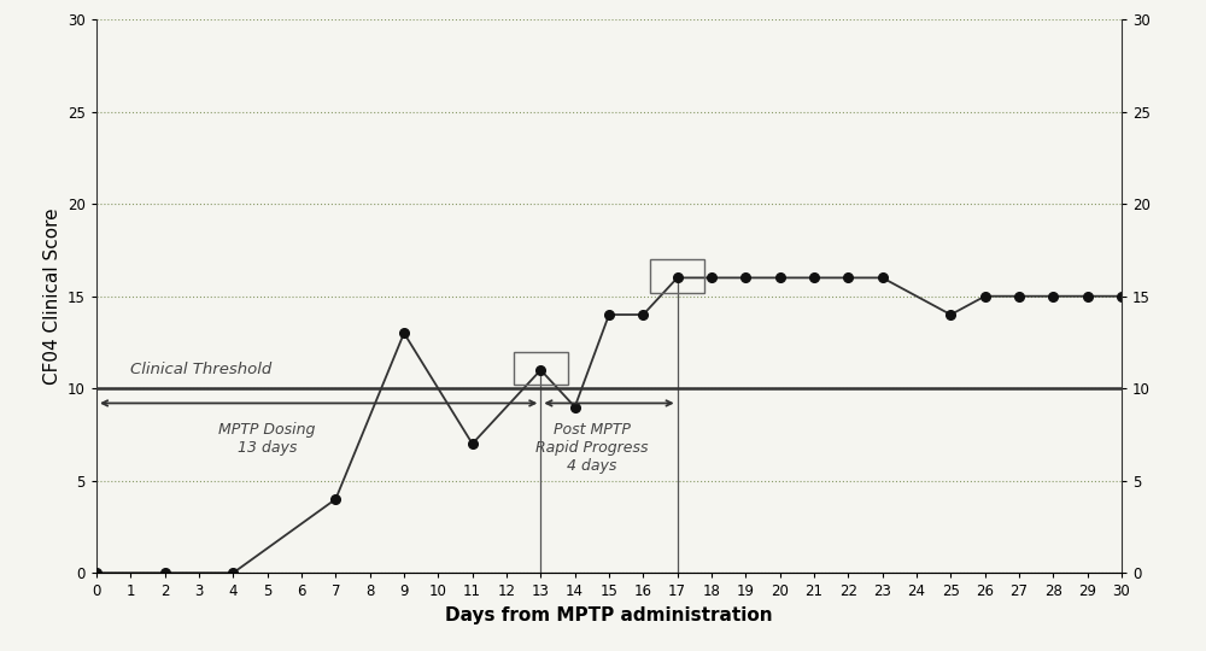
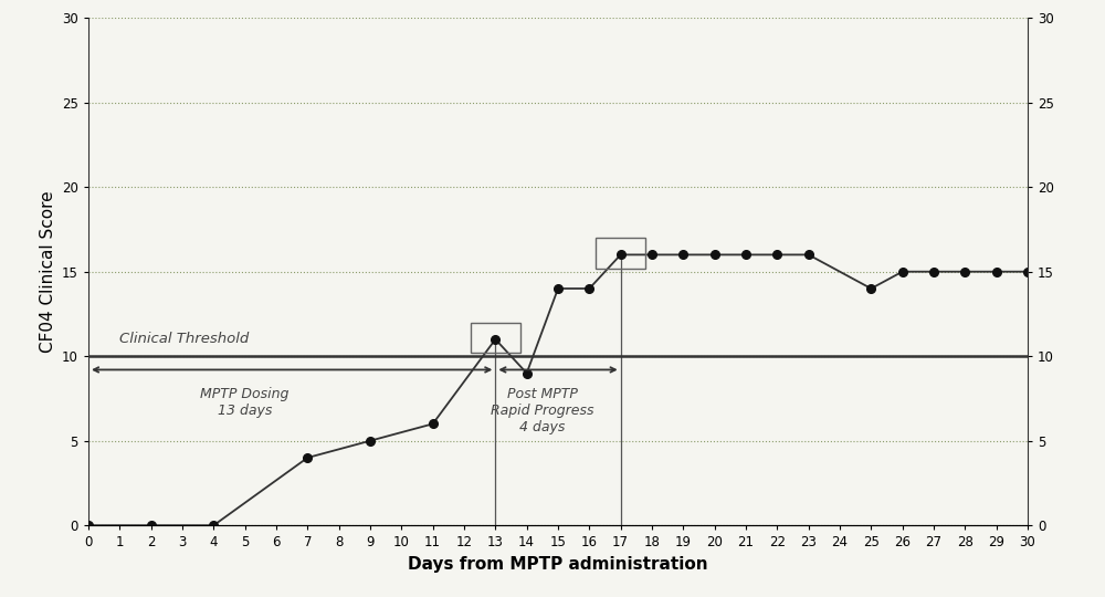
9: 13 -> 5
11: 7 -> 6
